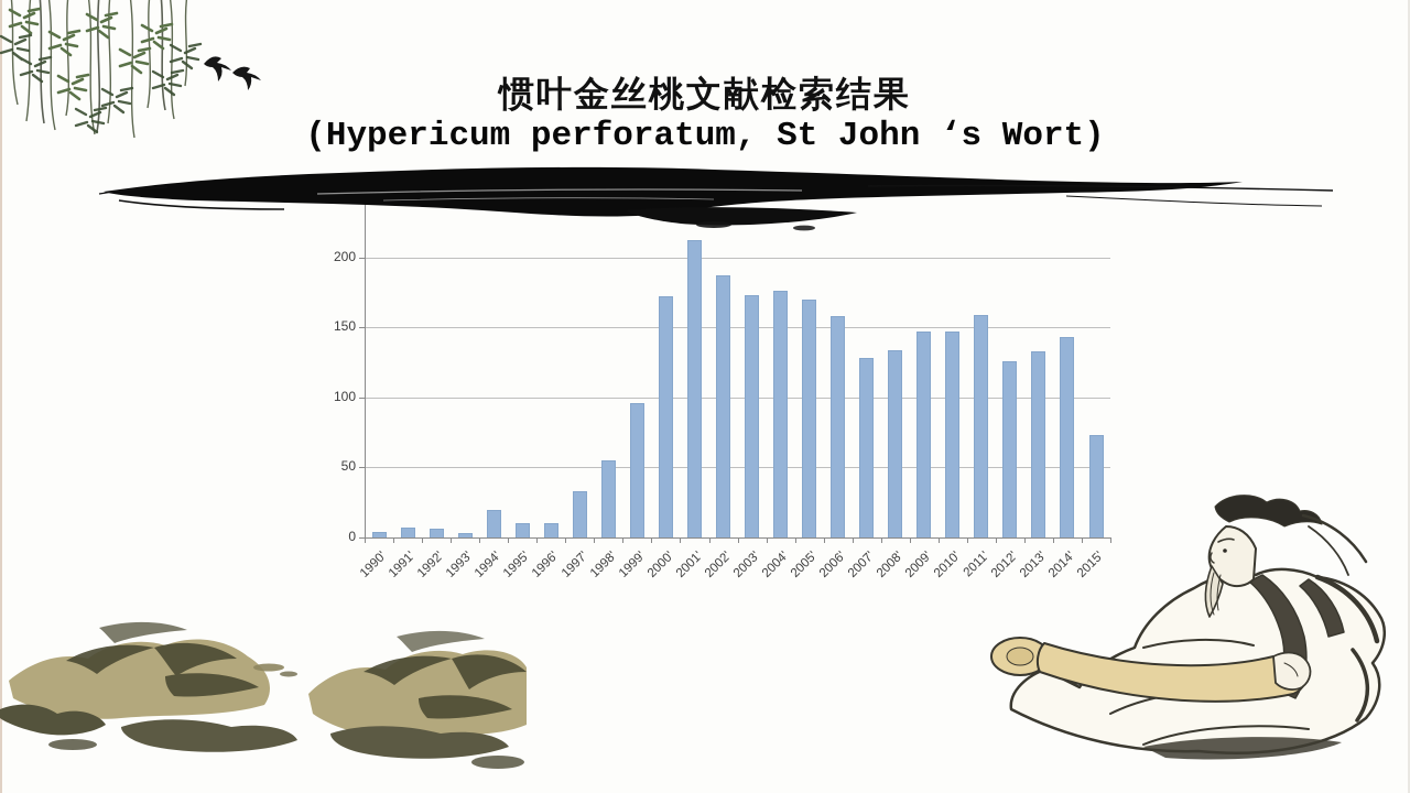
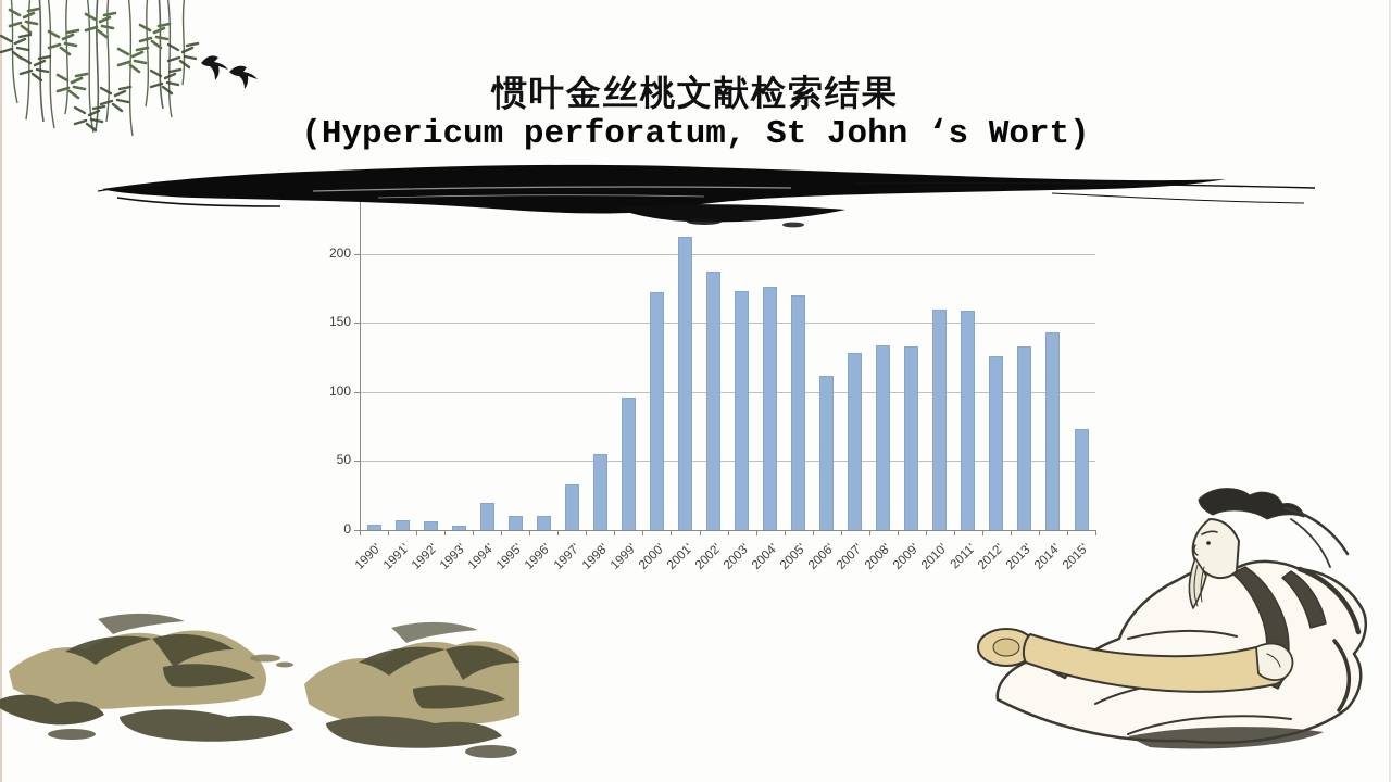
2006': 158 -> 112
2009': 147 -> 133
2010': 147 -> 160
